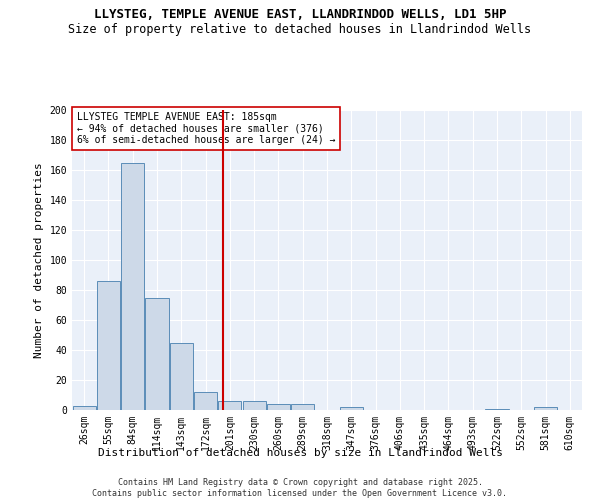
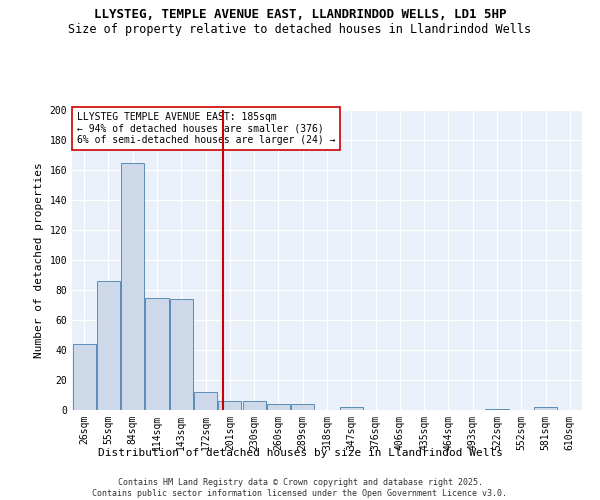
26sqm: 3 -> 44
143sqm: 45 -> 74
